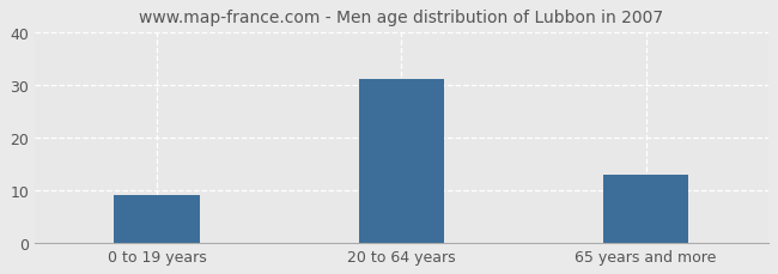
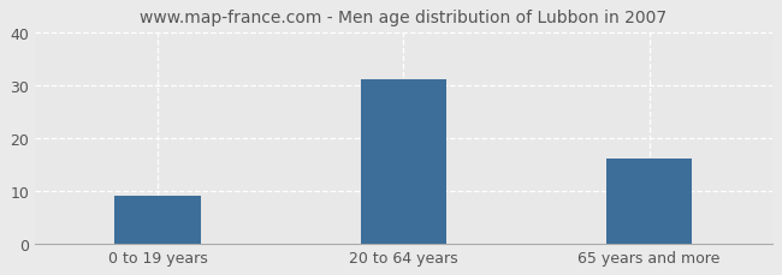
65 years and more: 13 -> 16
